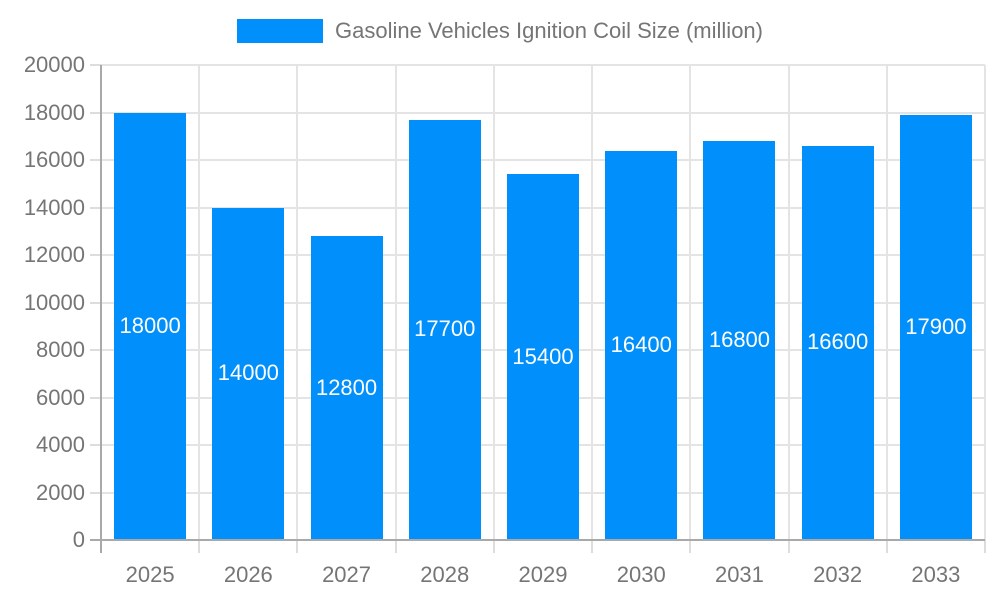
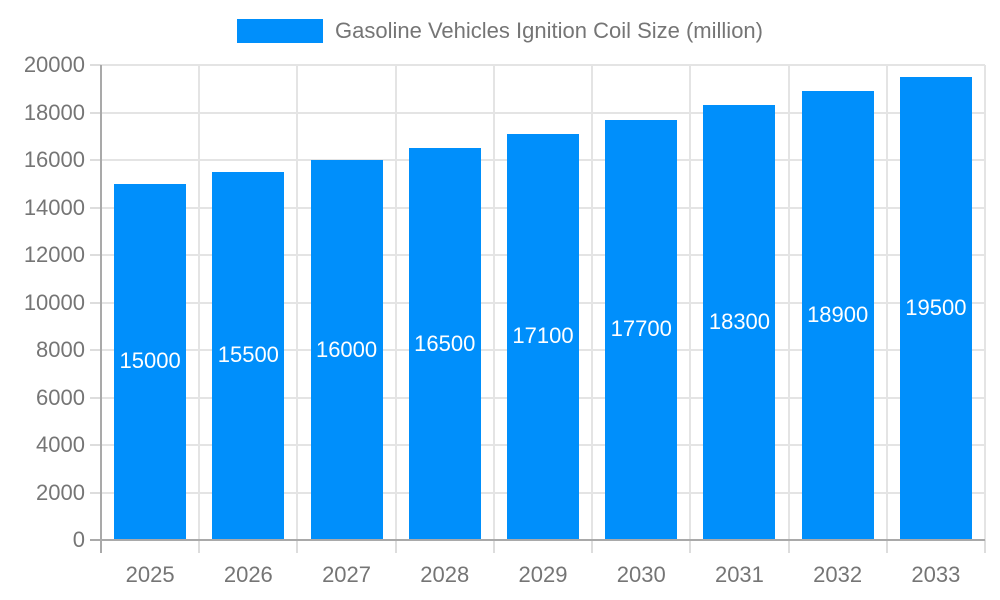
2025: 18000 -> 15000
2026: 14000 -> 15500
2027: 12800 -> 16000
2028: 17700 -> 16500
2029: 15400 -> 17100
2030: 16400 -> 17700
2031: 16800 -> 18300
2032: 16600 -> 18900
2033: 17900 -> 19500
